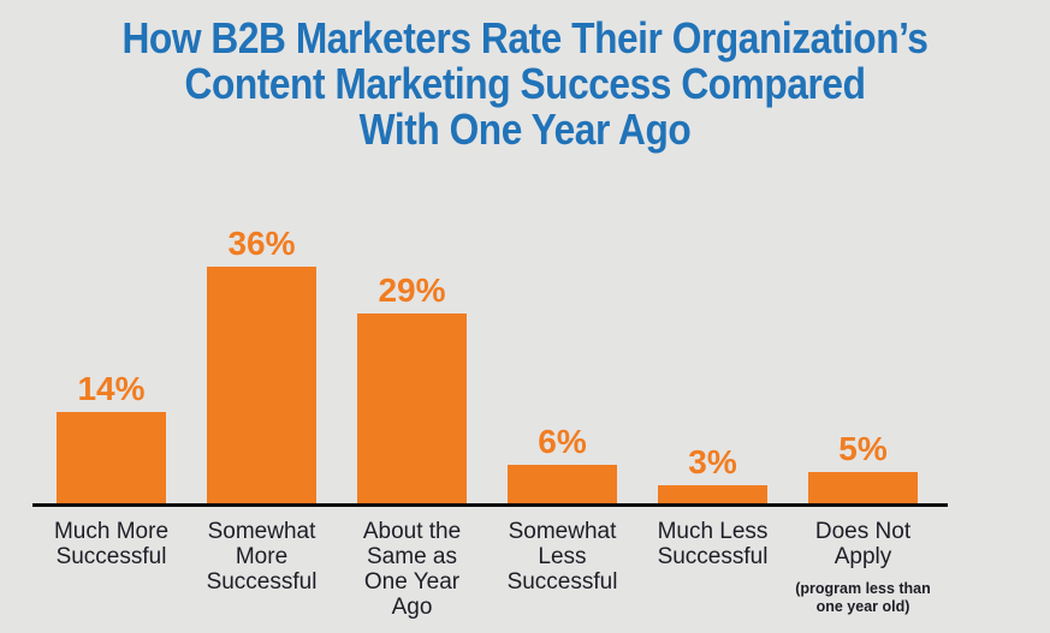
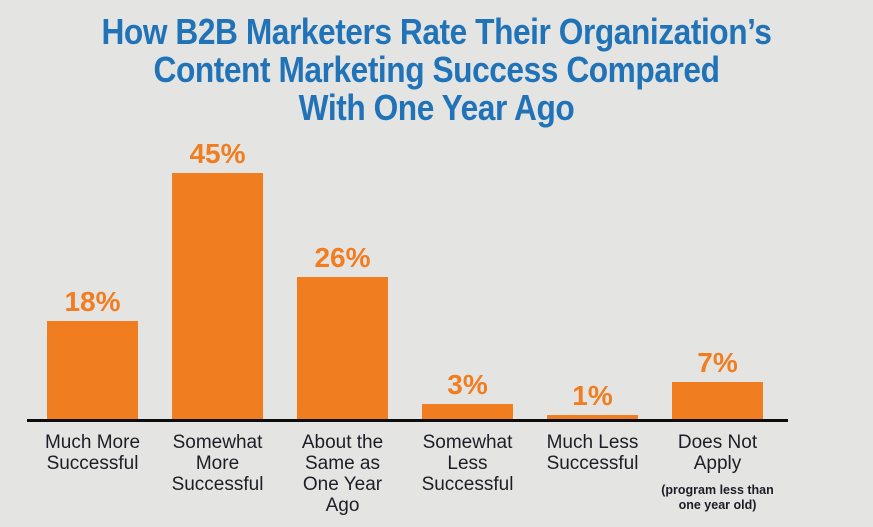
Much More Successful: 14% -> 18%
Somewhat More Successful: 36% -> 45%
About the Same as One Year Ago: 29% -> 26%
Somewhat Less Successful: 6% -> 3%
Much Less Successful: 3% -> 1%
Does Not Apply: 5% -> 7%
